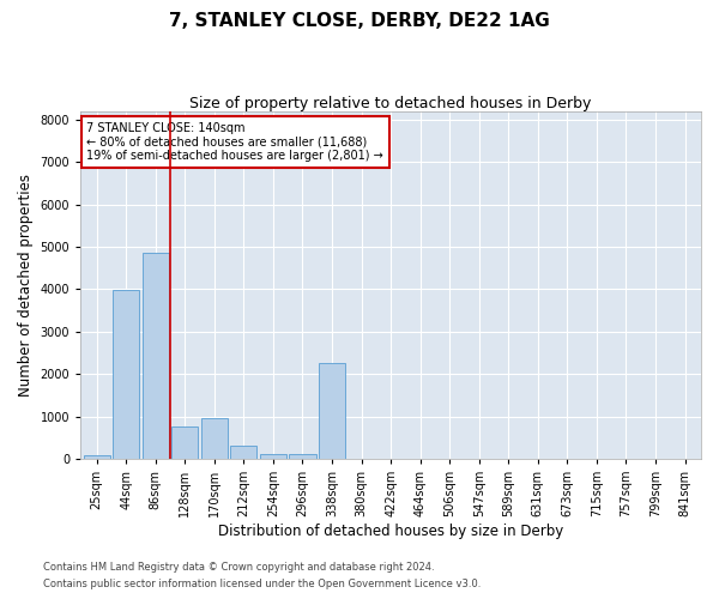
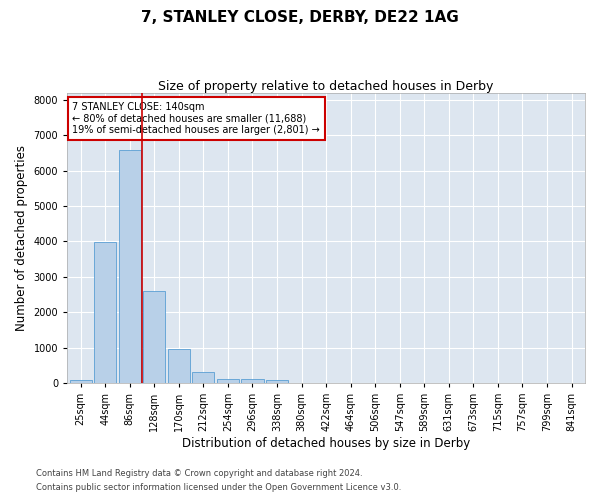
86sqm: 4850 -> 6580
128sqm: 750 -> 2600
338sqm: 2250 -> 70
